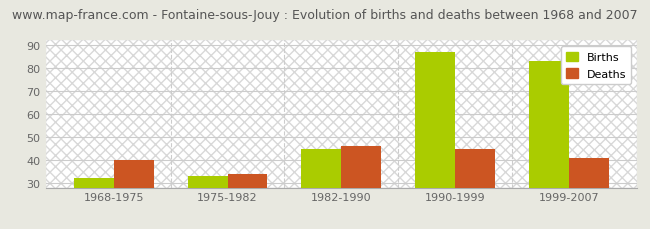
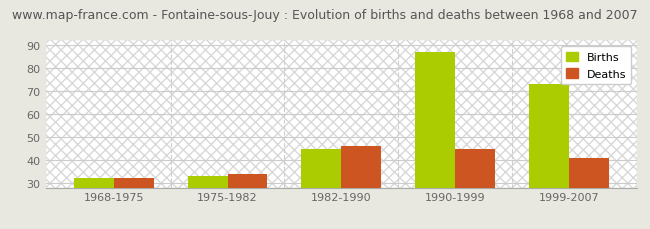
Deaths/1968-1975: 40 -> 32
Births/1999-2007: 83 -> 73
